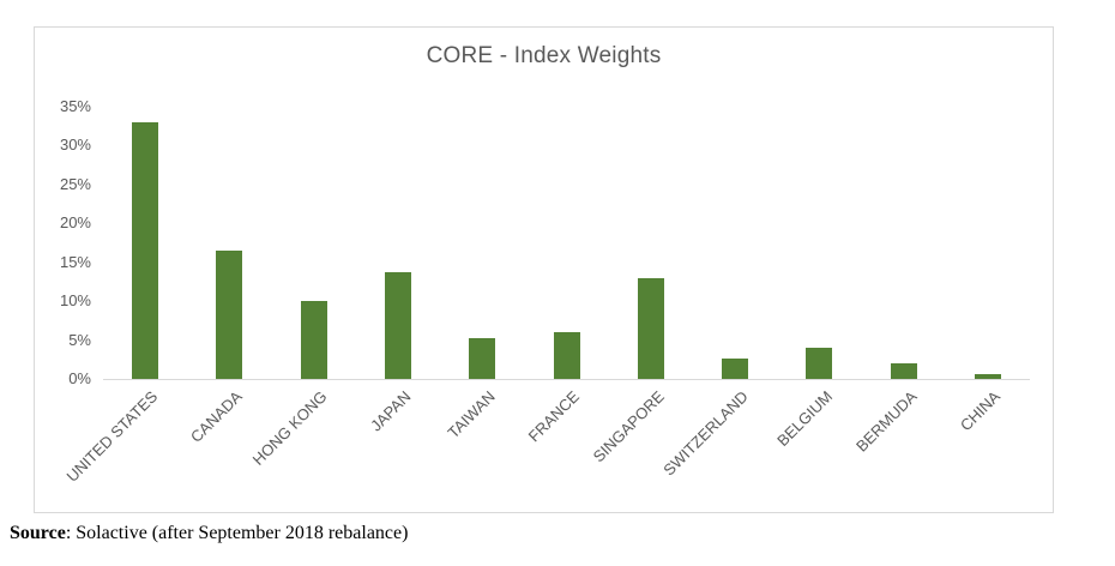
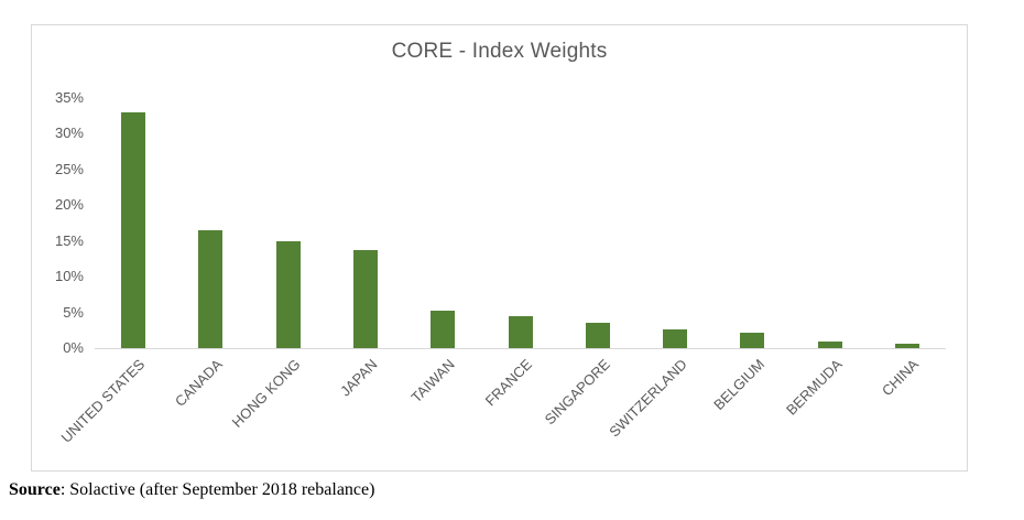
HONG KONG: 10% -> 15%
FRANCE: 6% -> 4%
SINGAPORE: 13% -> 4%
BELGIUM: 4% -> 2%
BERMUDA: 2% -> 1%
